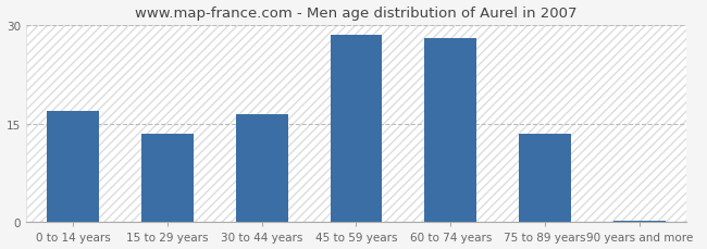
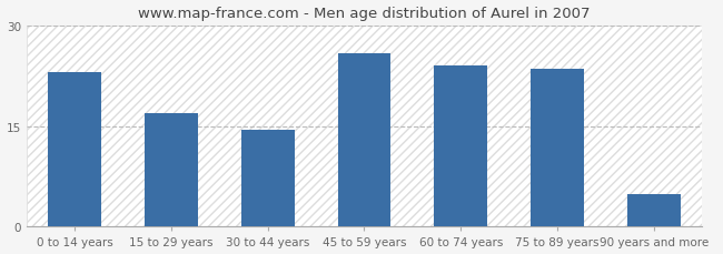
0 to 14 years: 17.0 -> 23.0
15 to 29 years: 13.5 -> 17.0
30 to 44 years: 16.5 -> 14.4
45 to 59 years: 28.5 -> 25.8
60 to 74 years: 28.0 -> 24.0
75 to 89 years: 13.5 -> 23.6
90 years and more: 0.2 -> 4.8
